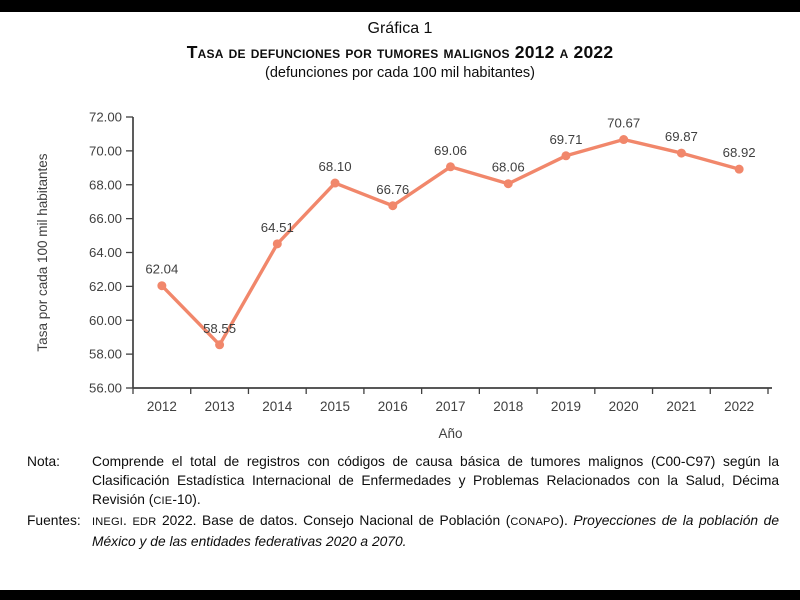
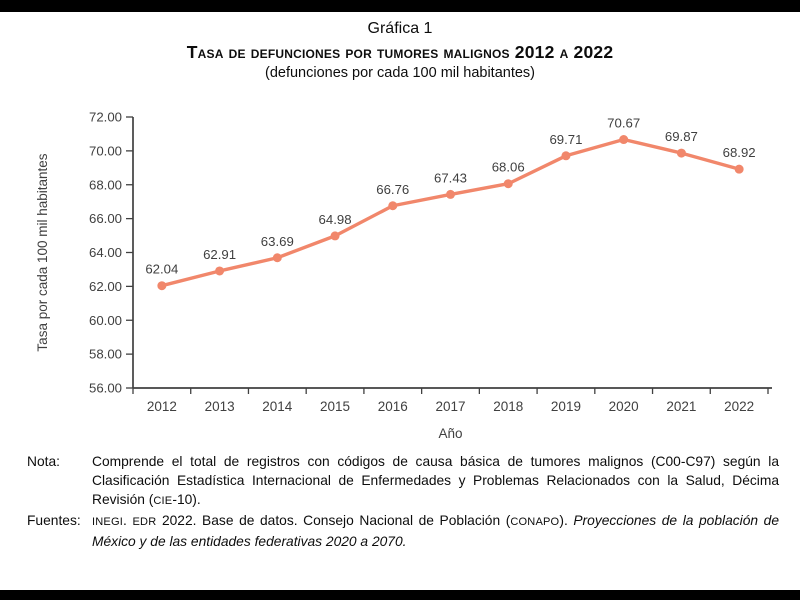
2013: 58.55 -> 62.91
2014: 64.51 -> 63.69
2015: 68.10 -> 64.98
2017: 69.06 -> 67.43
